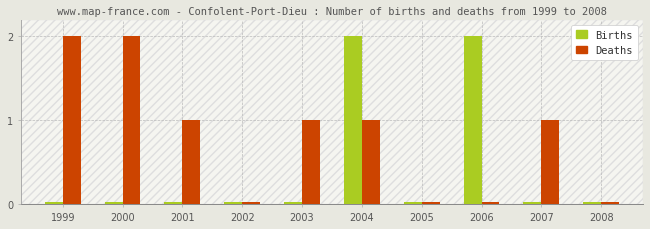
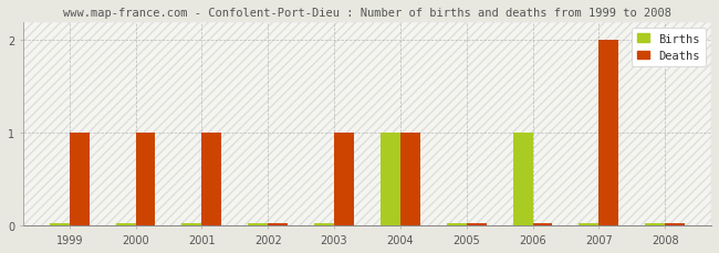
Deaths/1999: 2 -> 1
Deaths/2000: 2 -> 1
Births/2004: 2 -> 1
Births/2006: 2 -> 1
Deaths/2007: 1 -> 2
